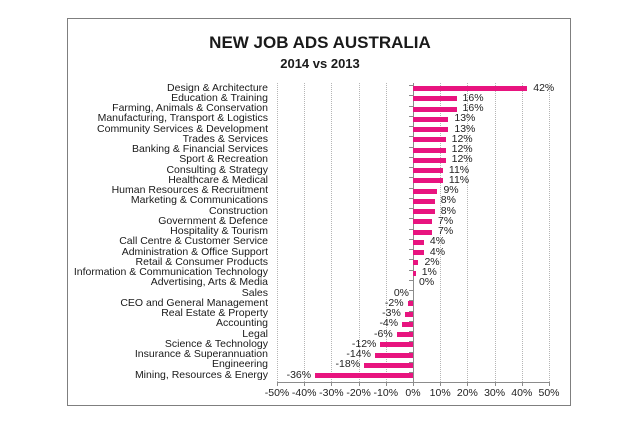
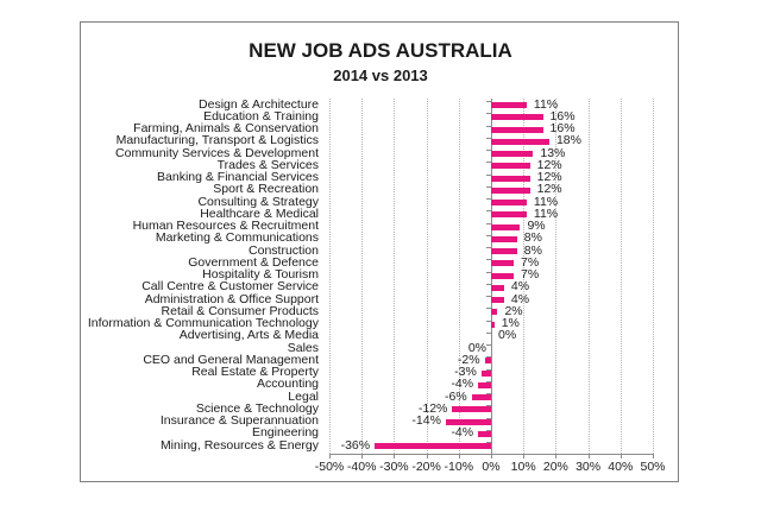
Design & Architecture: 42% -> 11%
Manufacturing, Transport & Logistics: 13% -> 18%
Engineering: -18% -> -4%
